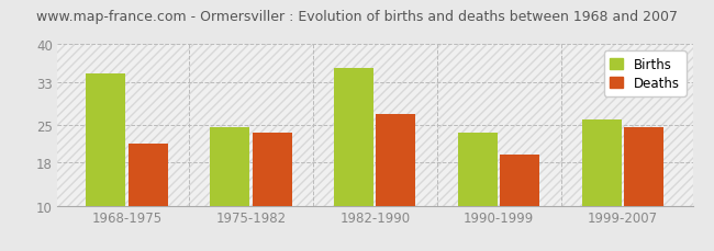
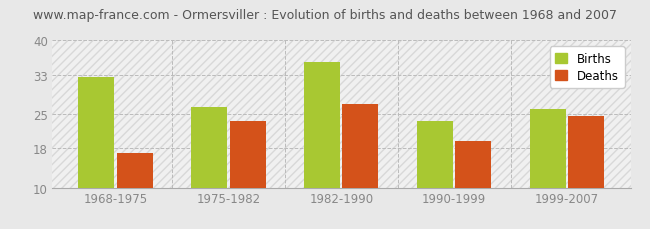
Births/1968-1975: 34.5 -> 32.5
Deaths/1968-1975: 21.5 -> 17.0
Births/1975-1982: 24.5 -> 26.5
